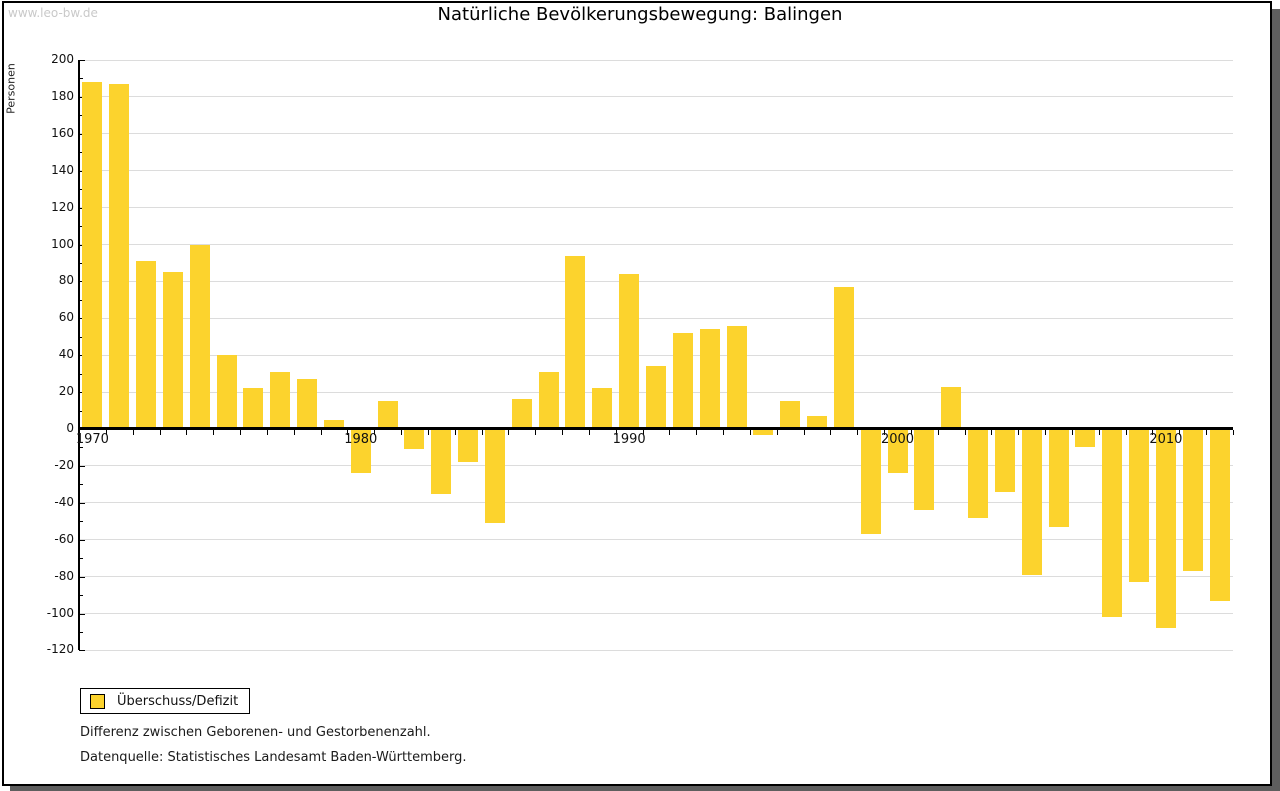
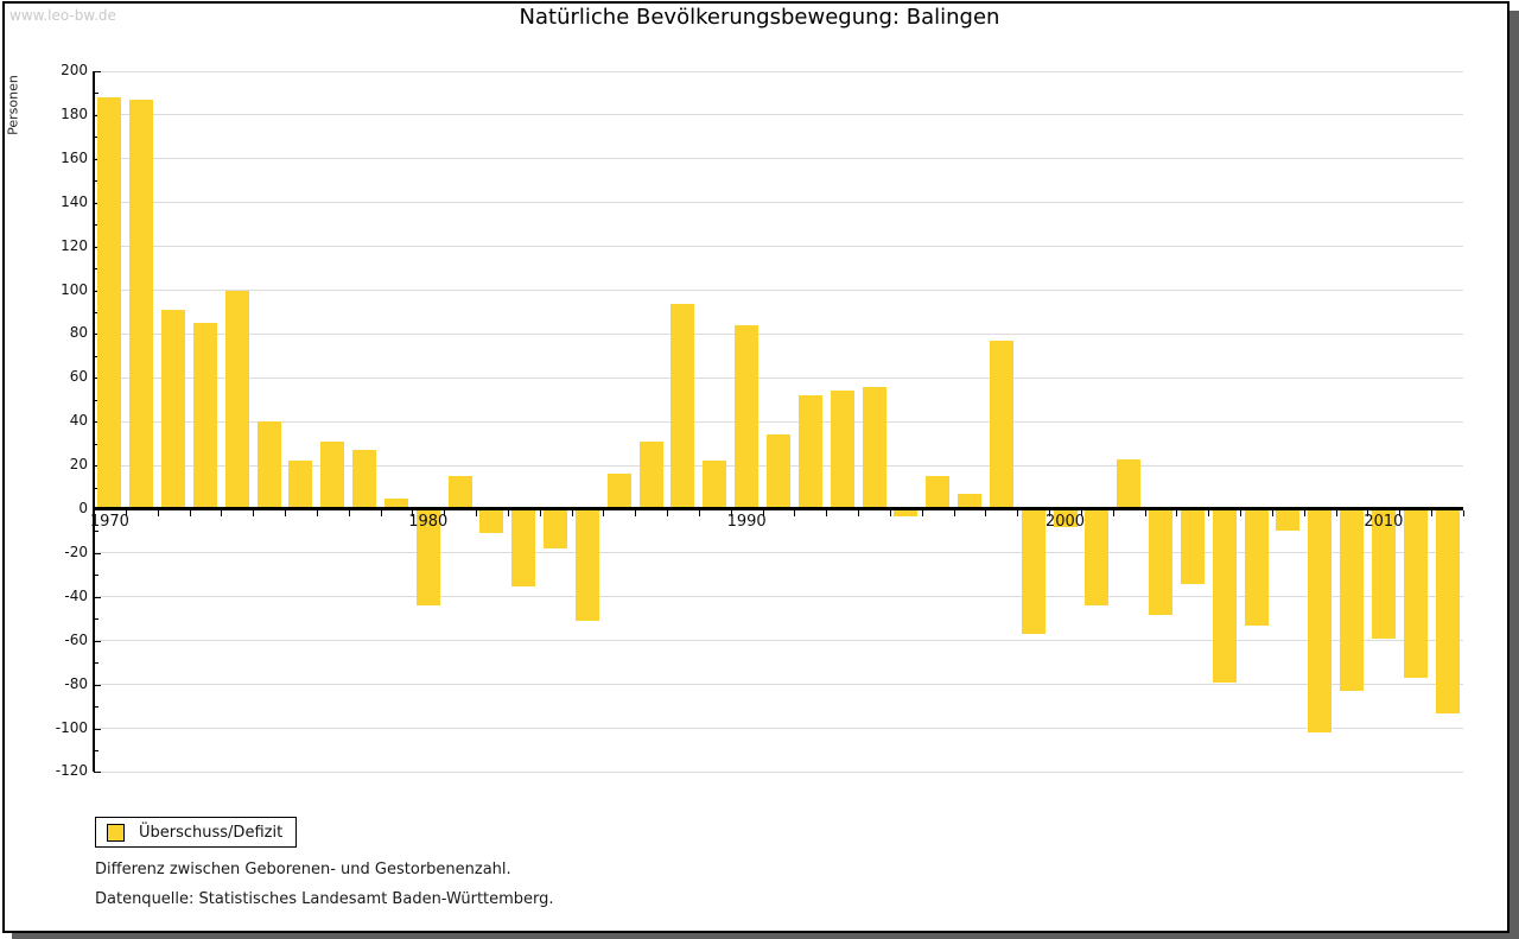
1980: -24 -> -44
2000: -24 -> -8
2010: -108 -> -59
